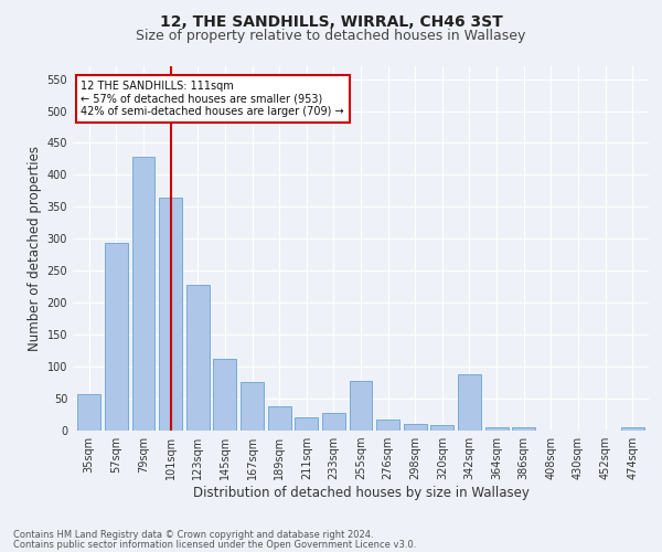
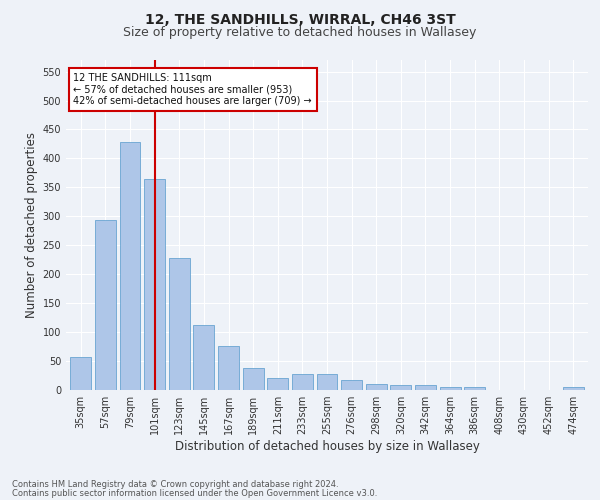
255sqm: 78 -> 28
342sqm: 88 -> 8
